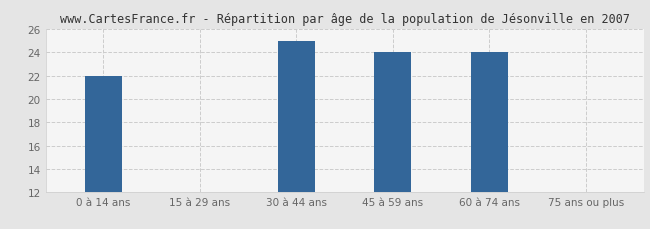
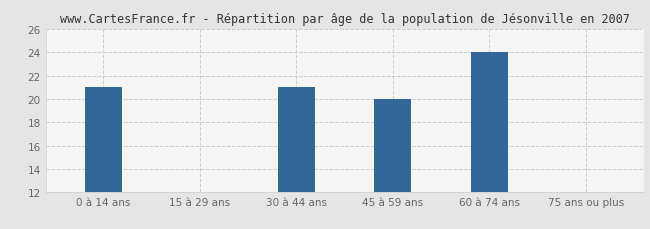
0 à 14 ans: 22 -> 21
30 à 44 ans: 25 -> 21
45 à 59 ans: 24 -> 20
